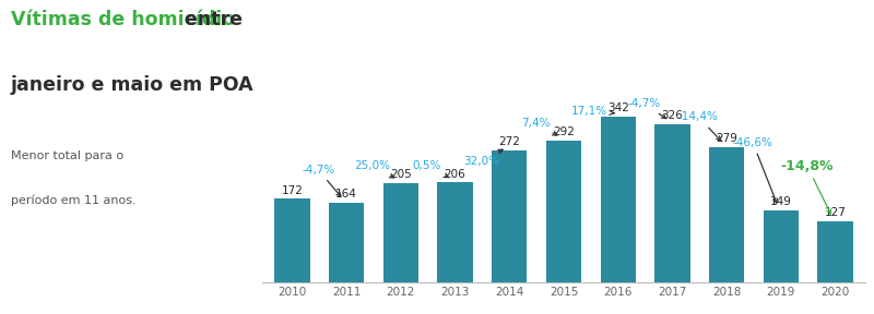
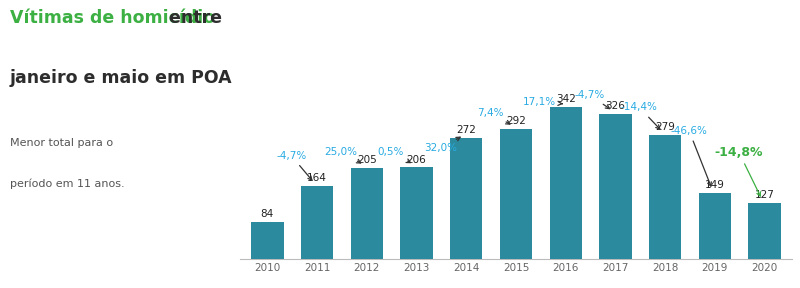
2010: 172 -> 84
